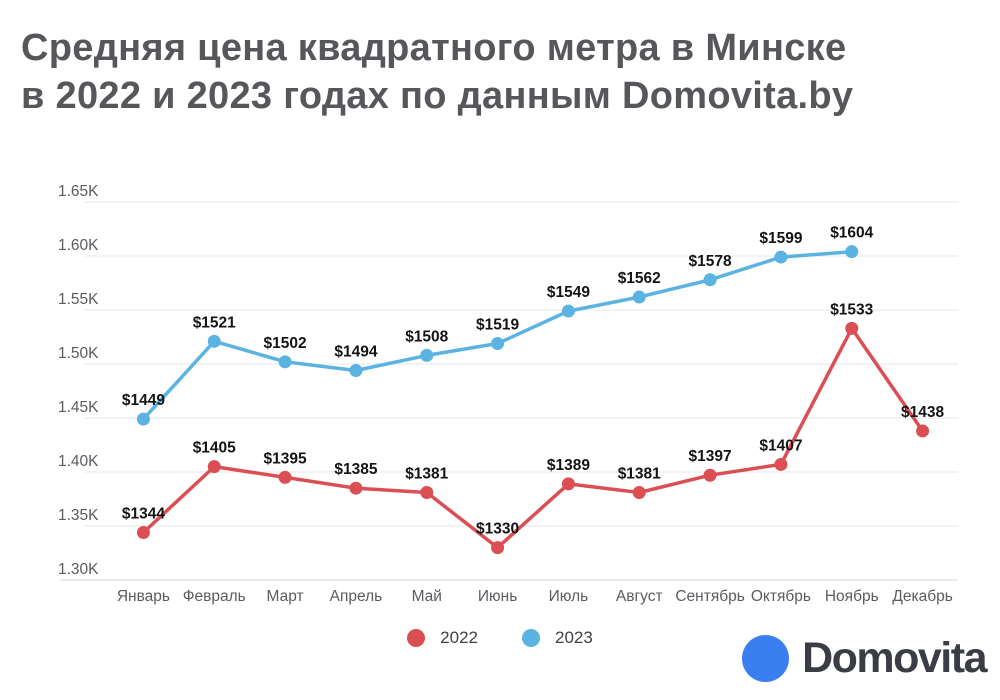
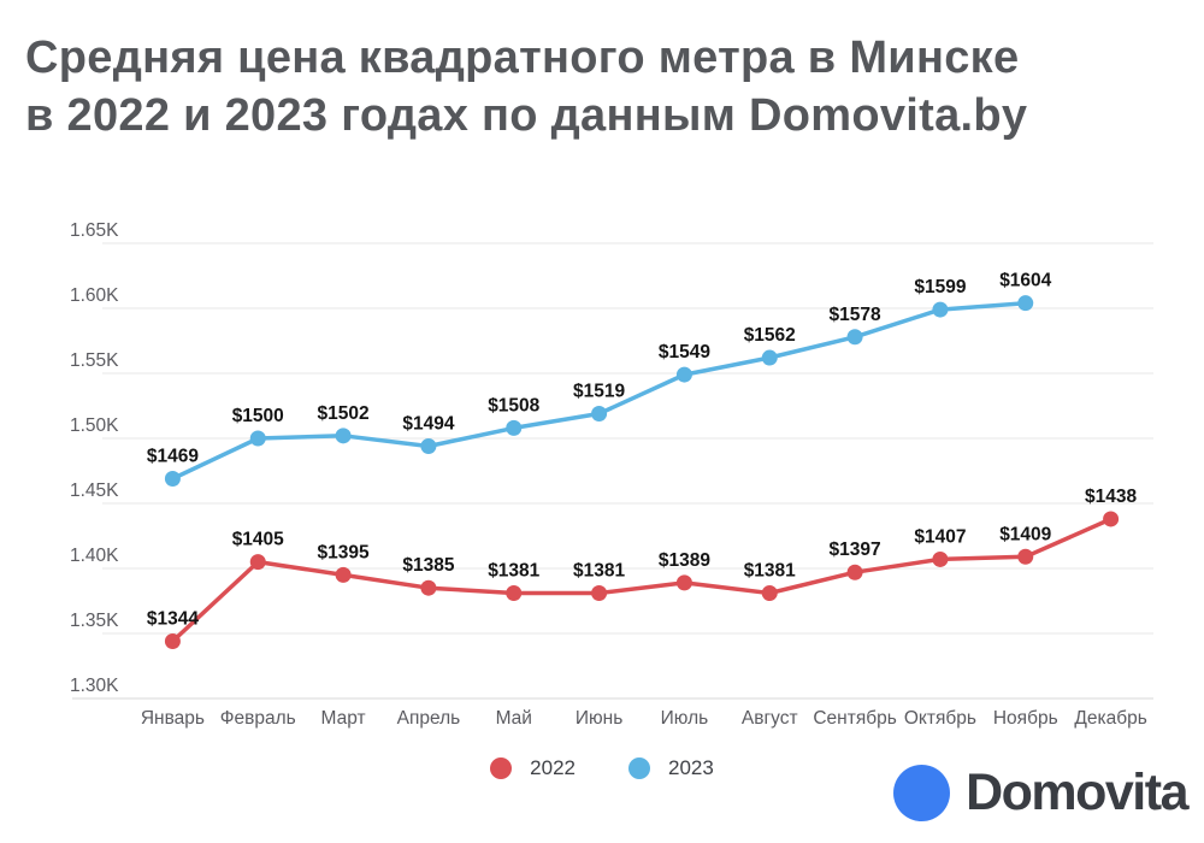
2023/Январь: $1449 -> $1469
2023/Февраль: $1521 -> $1500
2022/Июнь: $1330 -> $1381
2022/Ноябрь: $1533 -> $1409
